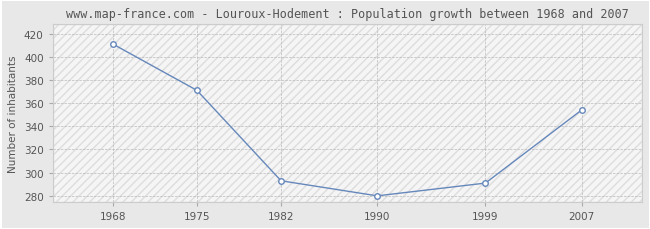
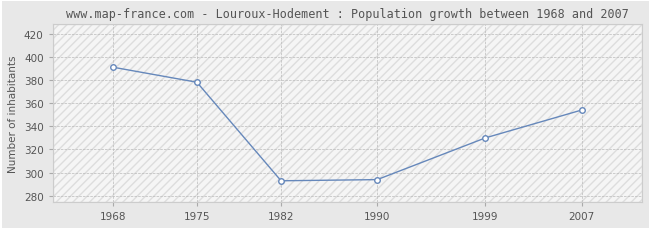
1968: 411 -> 391
1975: 371 -> 378
1990: 280 -> 294
1999: 291 -> 330
